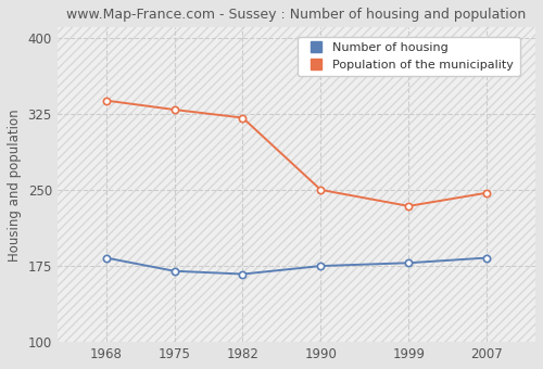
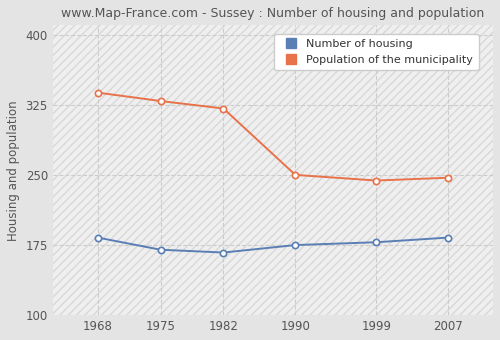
Population of the municipality/1999: 234 -> 244
